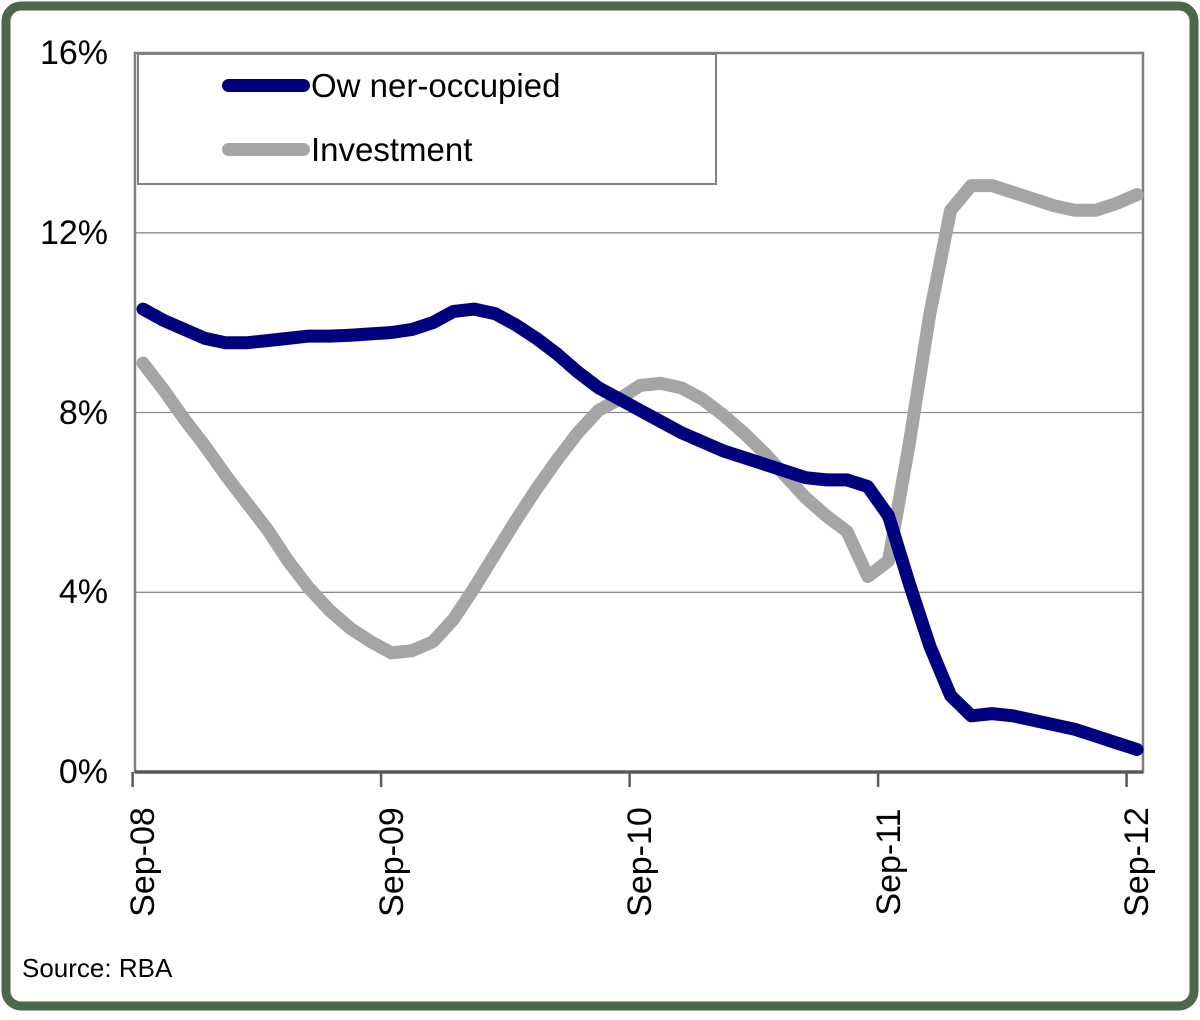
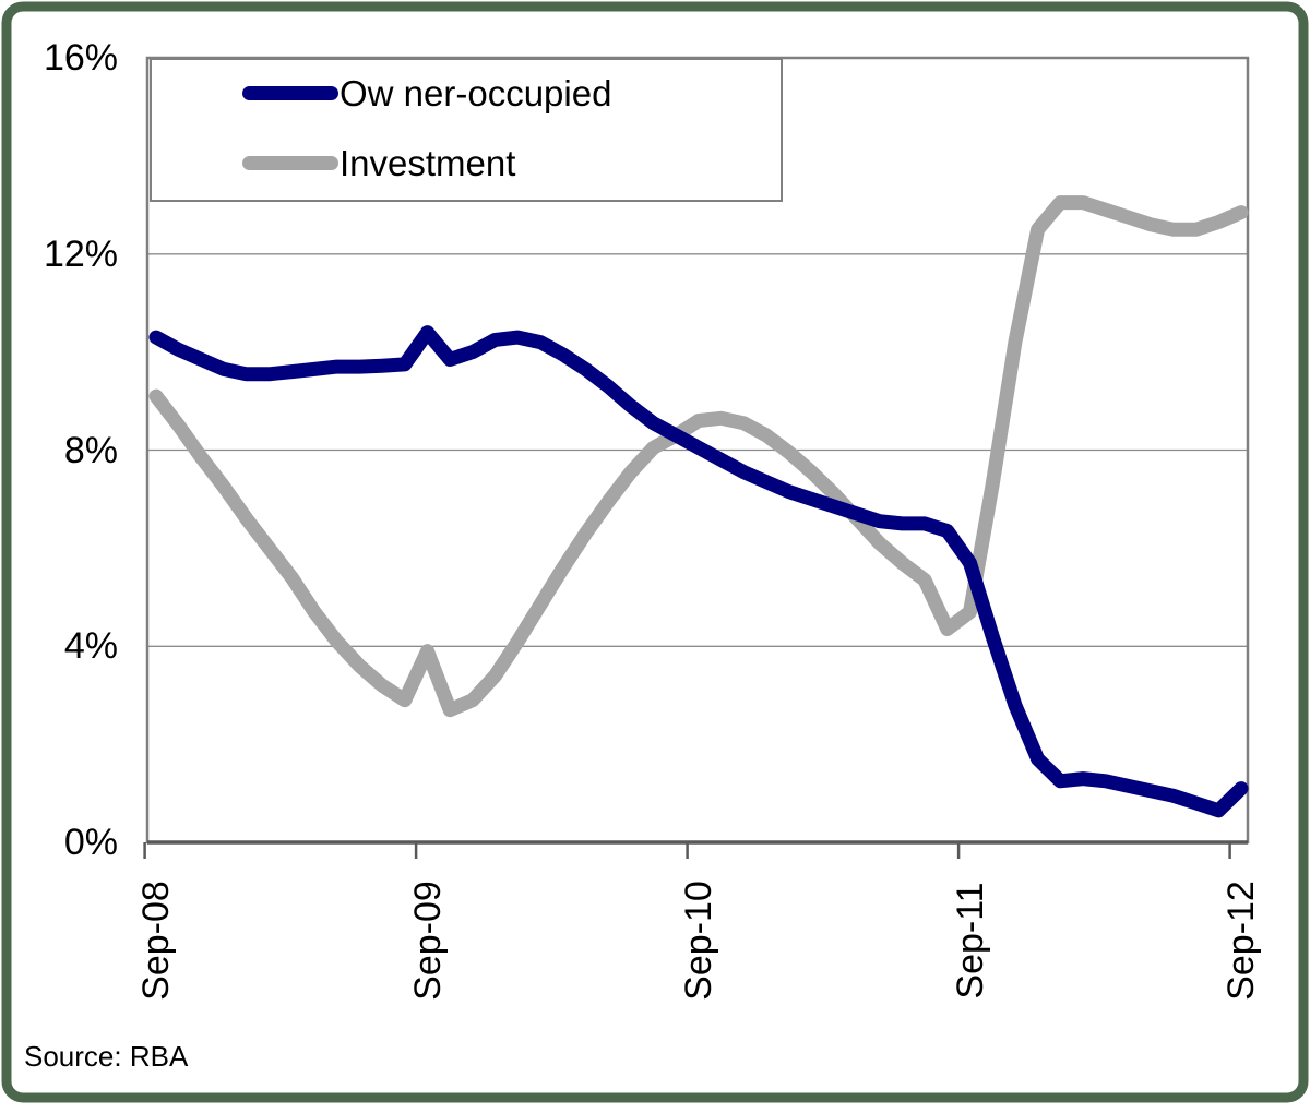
Ow ner-occupied/Sep-09: 9.8% -> 10.4%
Investment/Sep-09: 2.6% -> 3.9%
Ow ner-occupied/Sep-12: 0.5% -> 1.1%
